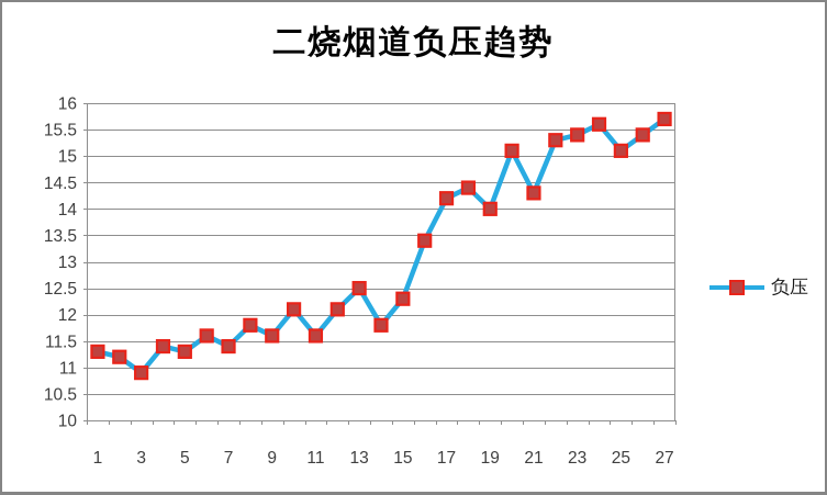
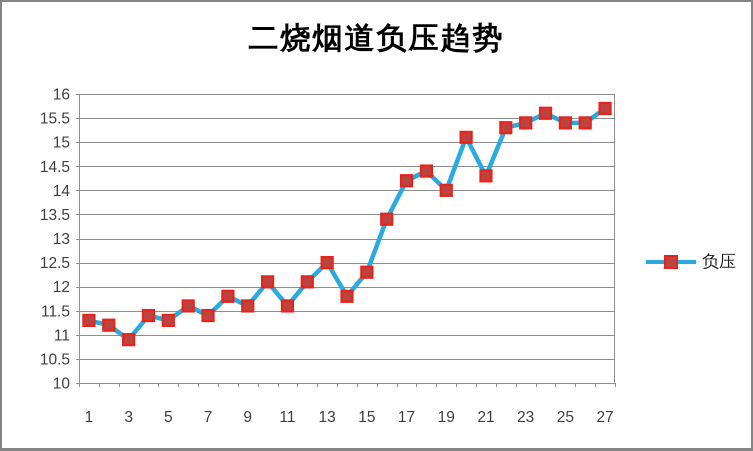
25: 15.1 -> 15.4
